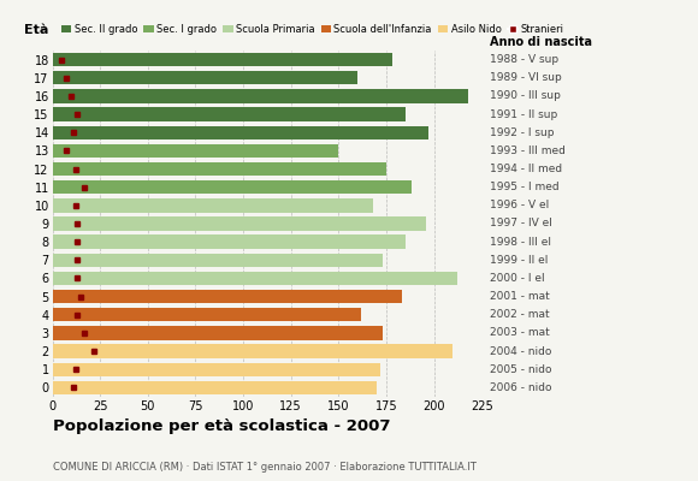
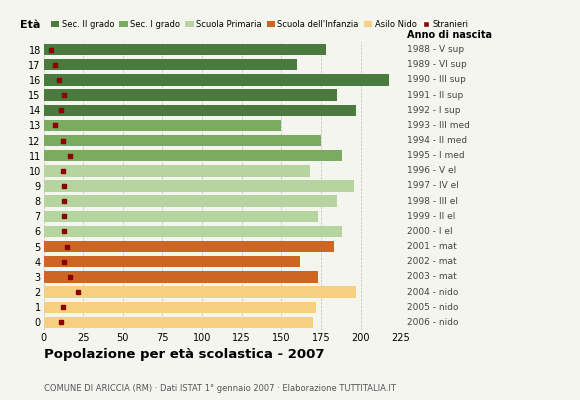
6: 212 -> 188
2: 210 -> 197
